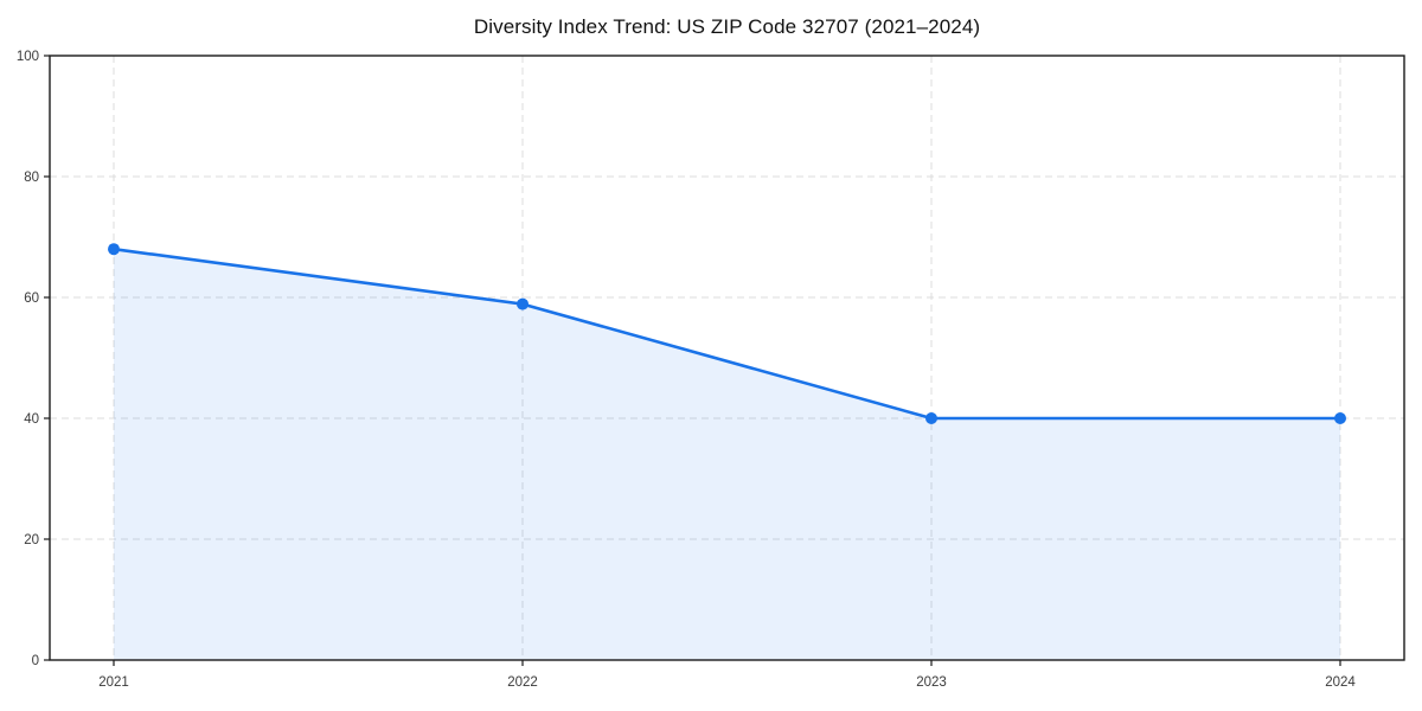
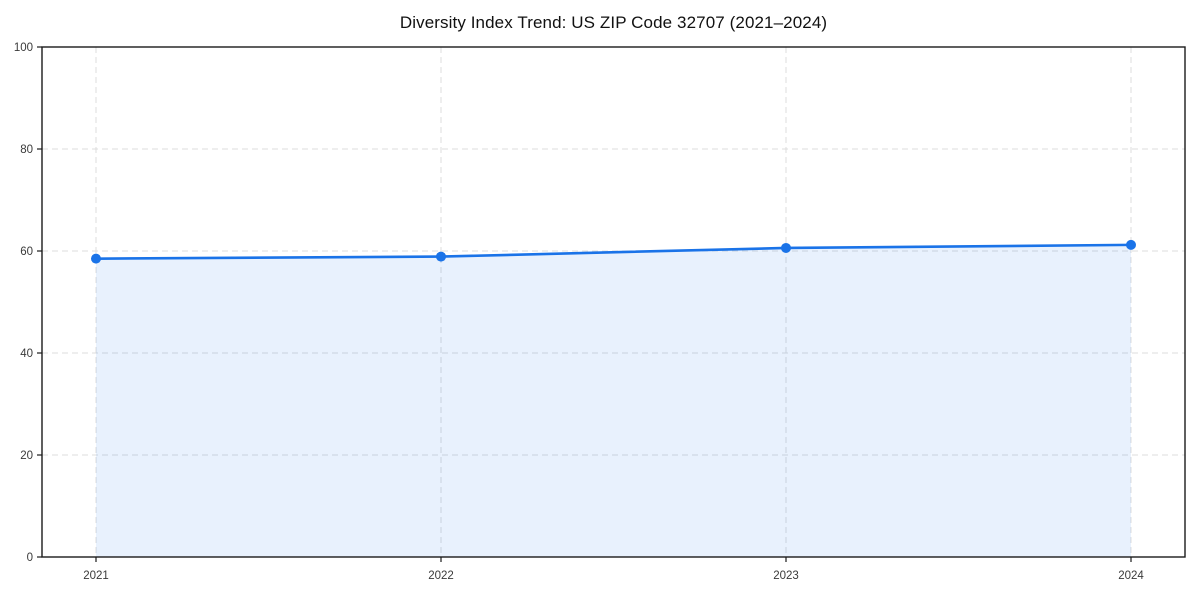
2021: 68 -> 58
2023: 40 -> 61
2024: 40 -> 61
